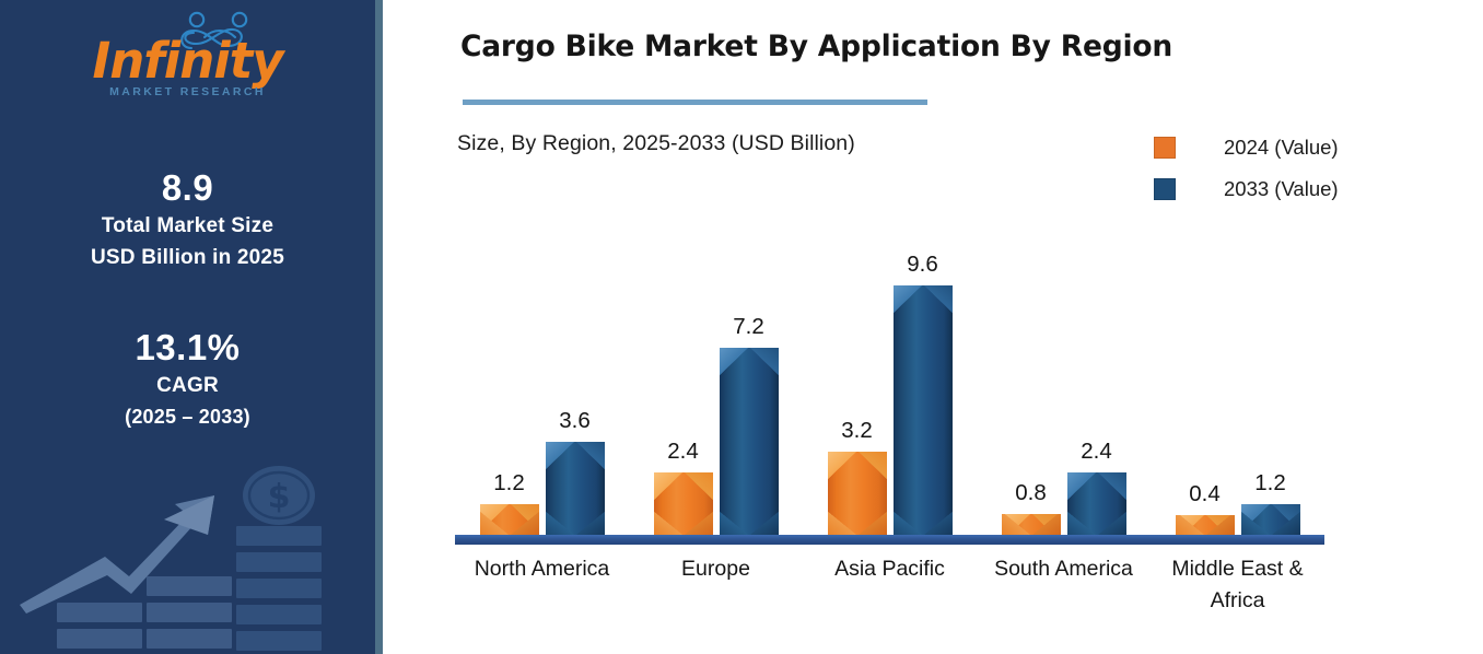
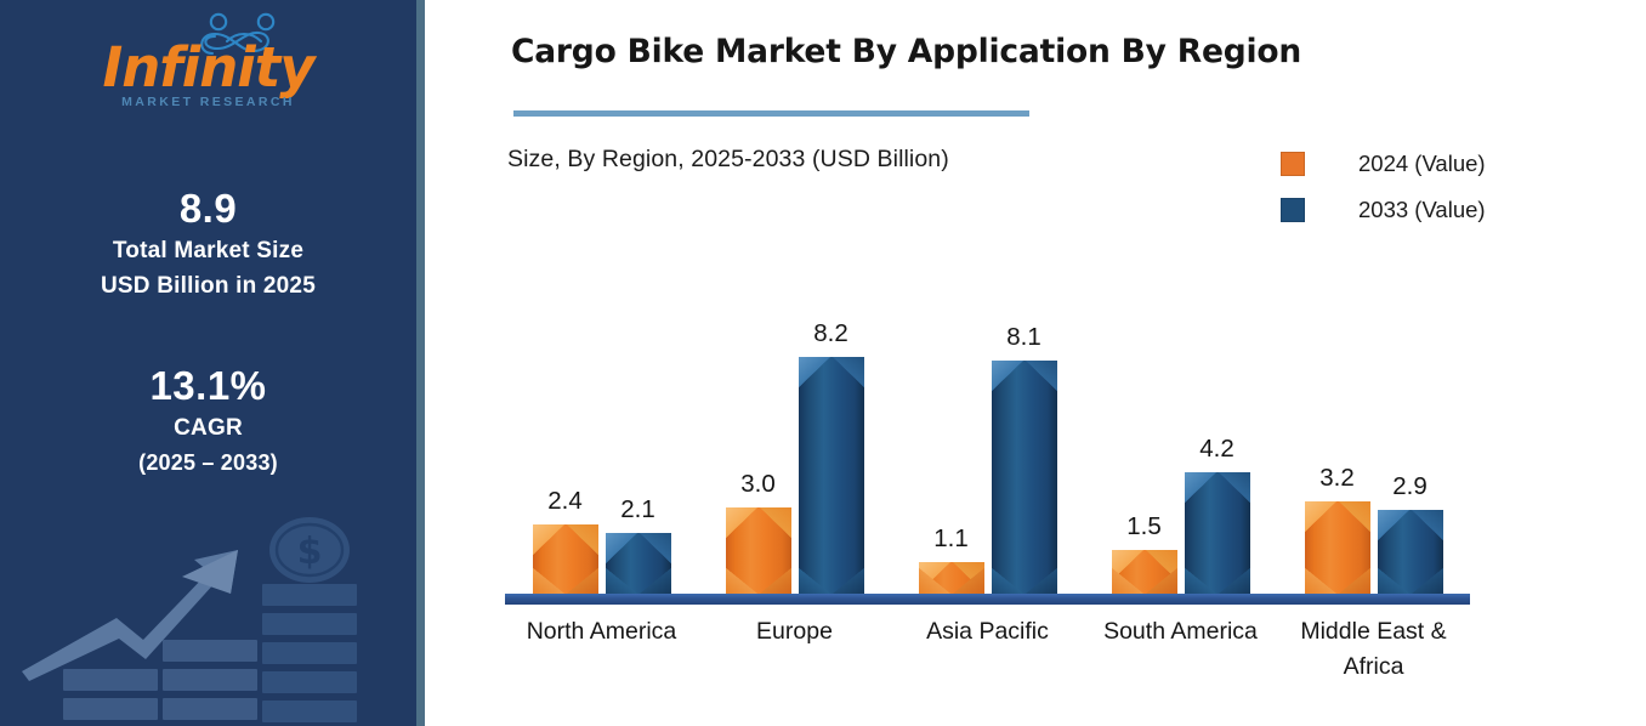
2024 (Value)/North America: 1.2 -> 2.4
2033 (Value)/North America: 3.6 -> 2.1
2024 (Value)/Europe: 2.4 -> 3.0
2033 (Value)/Europe: 7.2 -> 8.2
2024 (Value)/Asia Pacific: 3.2 -> 1.1
2033 (Value)/Asia Pacific: 9.6 -> 8.1
2024 (Value)/South America: 0.8 -> 1.5
2033 (Value)/South America: 2.4 -> 4.2
2024 (Value)/Middle East & Africa: 0.4 -> 3.2
2033 (Value)/Middle East & Africa: 1.2 -> 2.9
